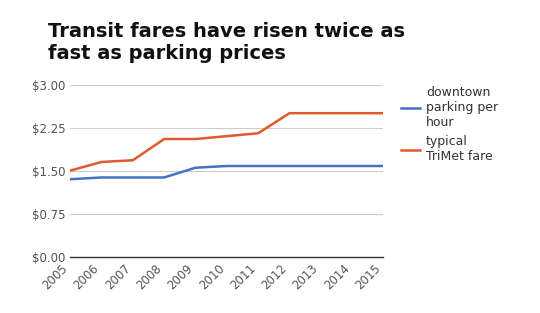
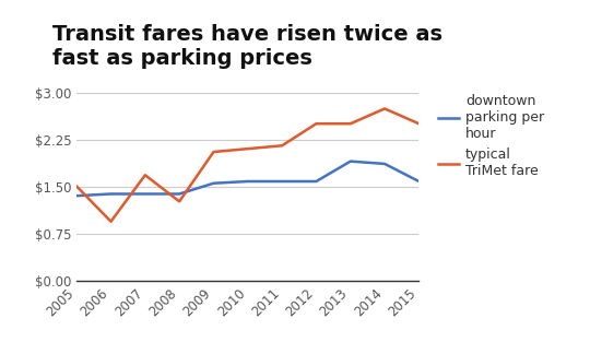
typical TriMet fare/2006: $1.65 -> $0.94
typical TriMet fare/2008: $2.05 -> $1.26
downtown parking per hour/2013: $1.58 -> $1.90
downtown parking per hour/2014: $1.58 -> $1.86
typical TriMet fare/2014: $2.50 -> $2.74
